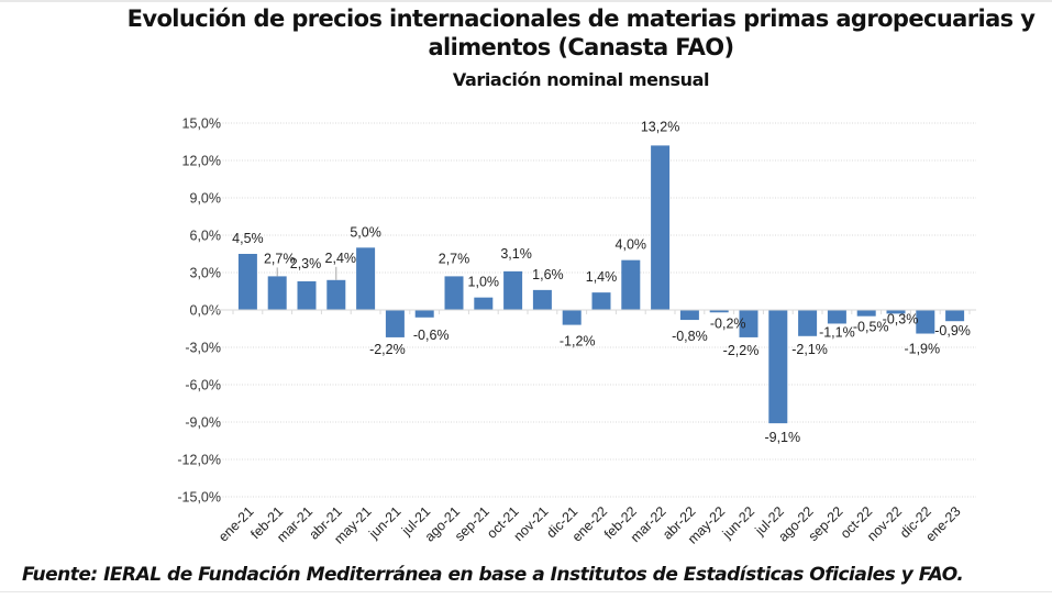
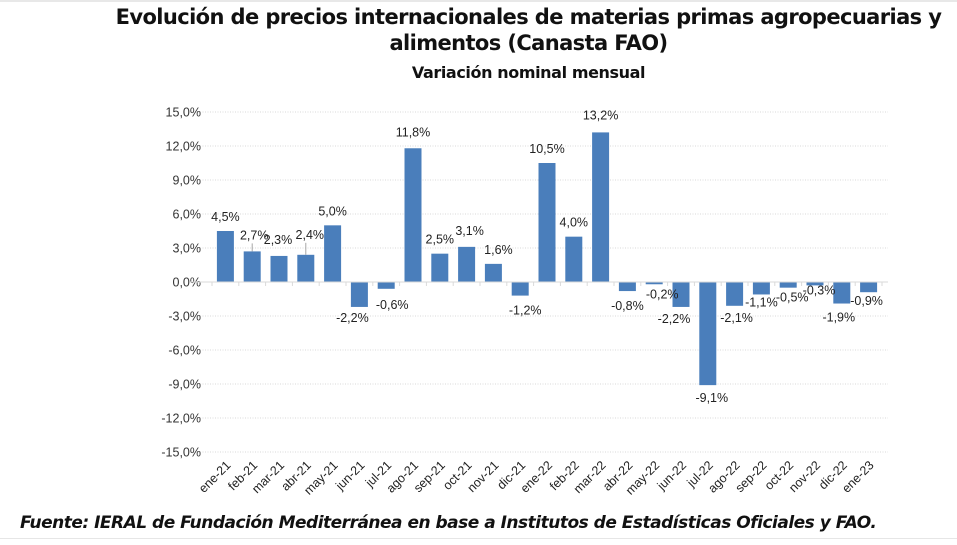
ago-21: 2,7% -> 11,8%
sep-21: 1,0% -> 2,5%
ene-22: 1,4% -> 10,5%
